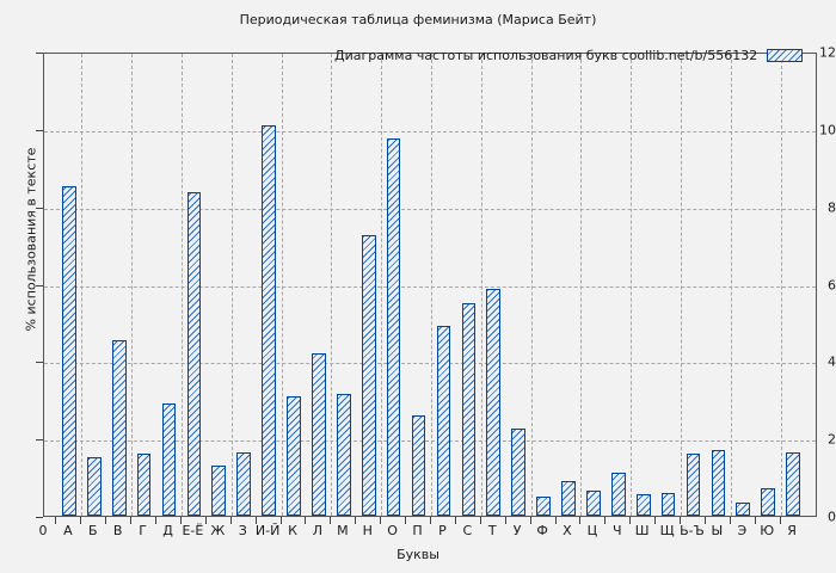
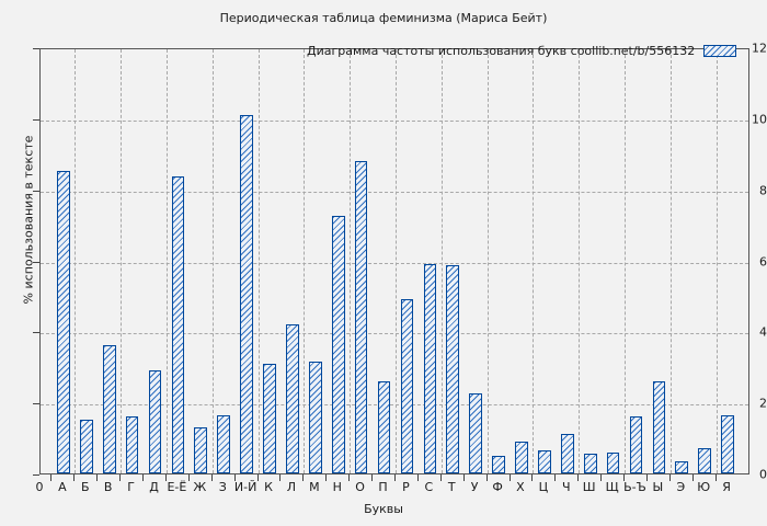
В: 4.5 -> 3.6
О: 9.8 -> 8.8
С: 5.5 -> 5.9
Ы: 1.7 -> 2.6
